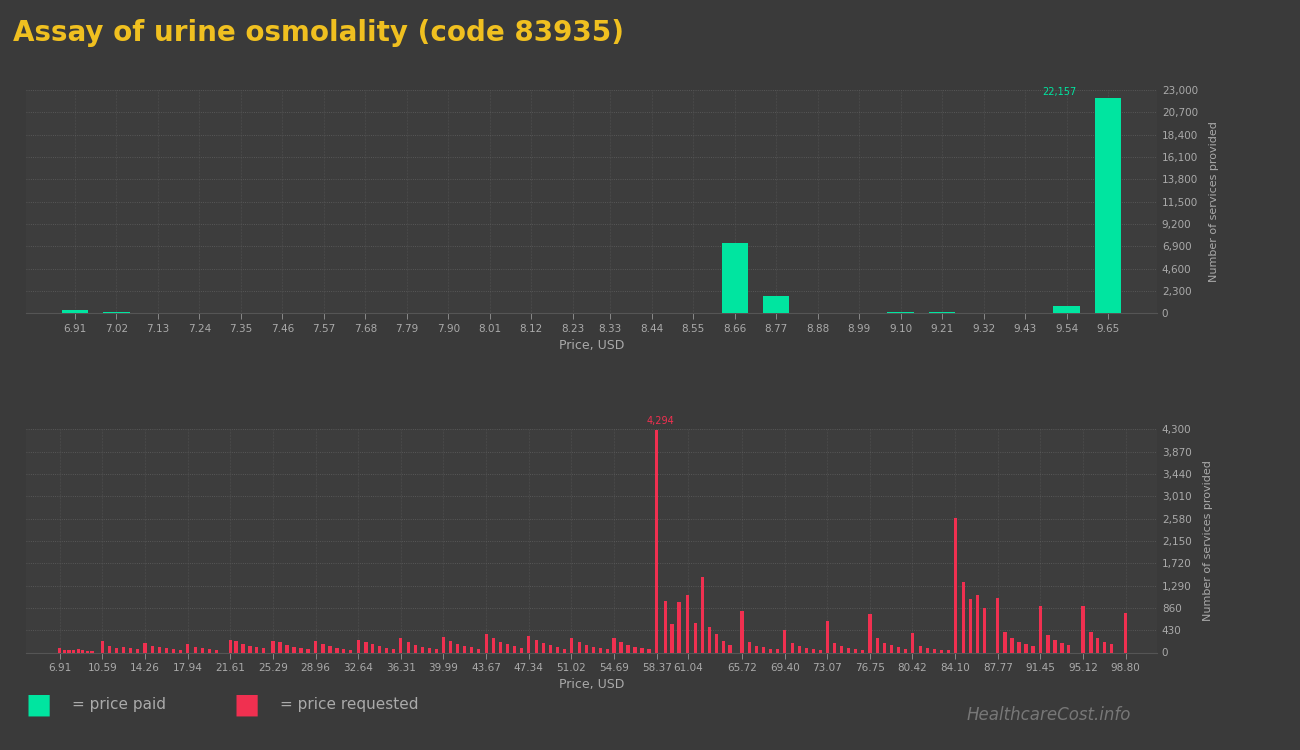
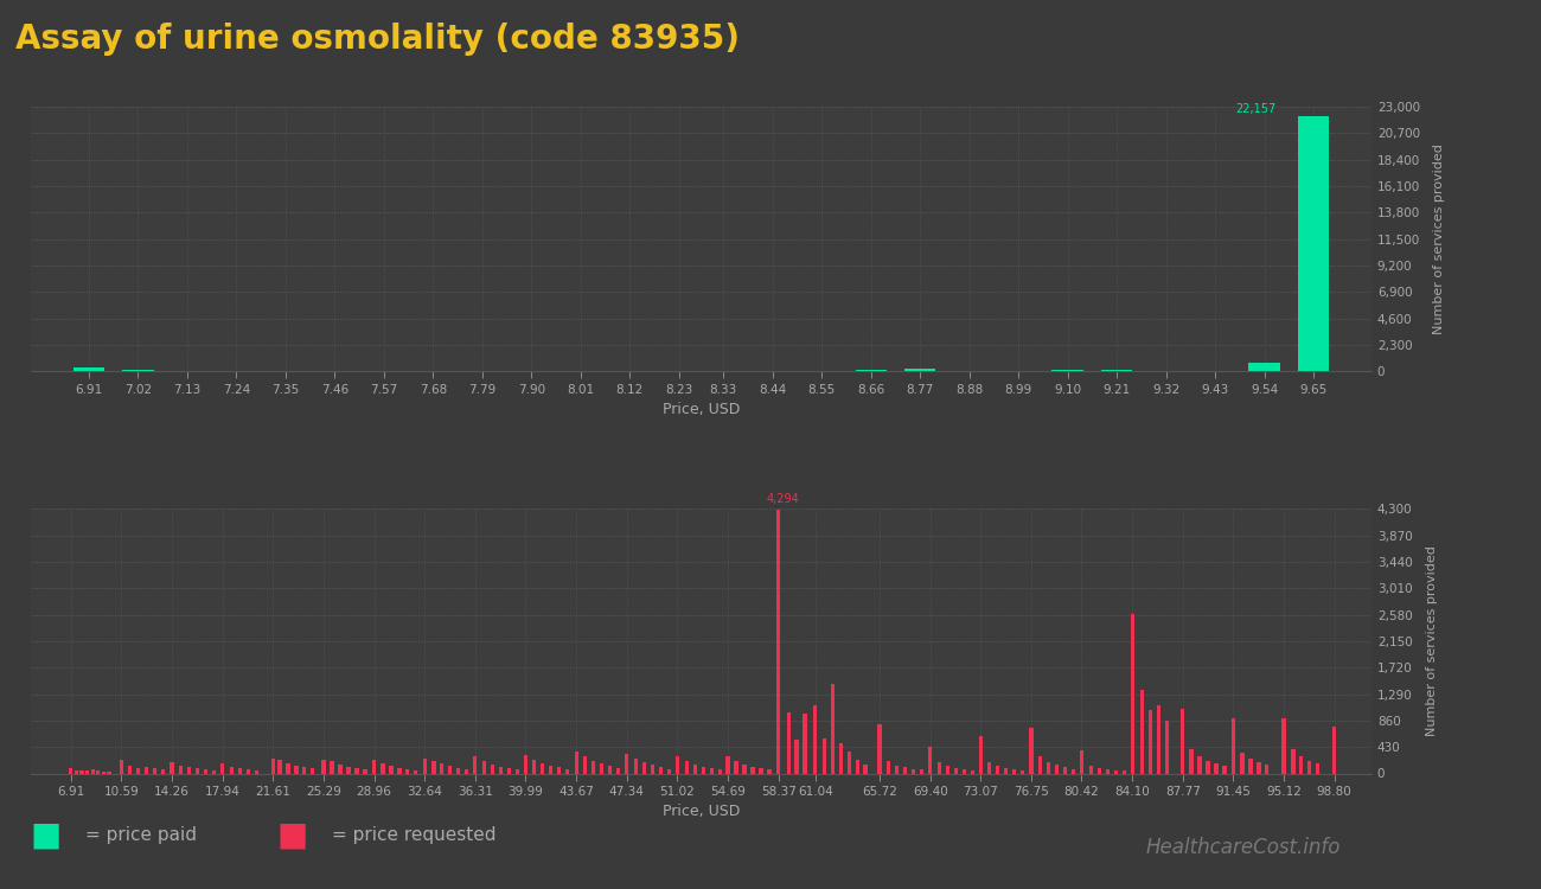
8.66: 7,200 -> 100
8.77: 1,800 -> 200
